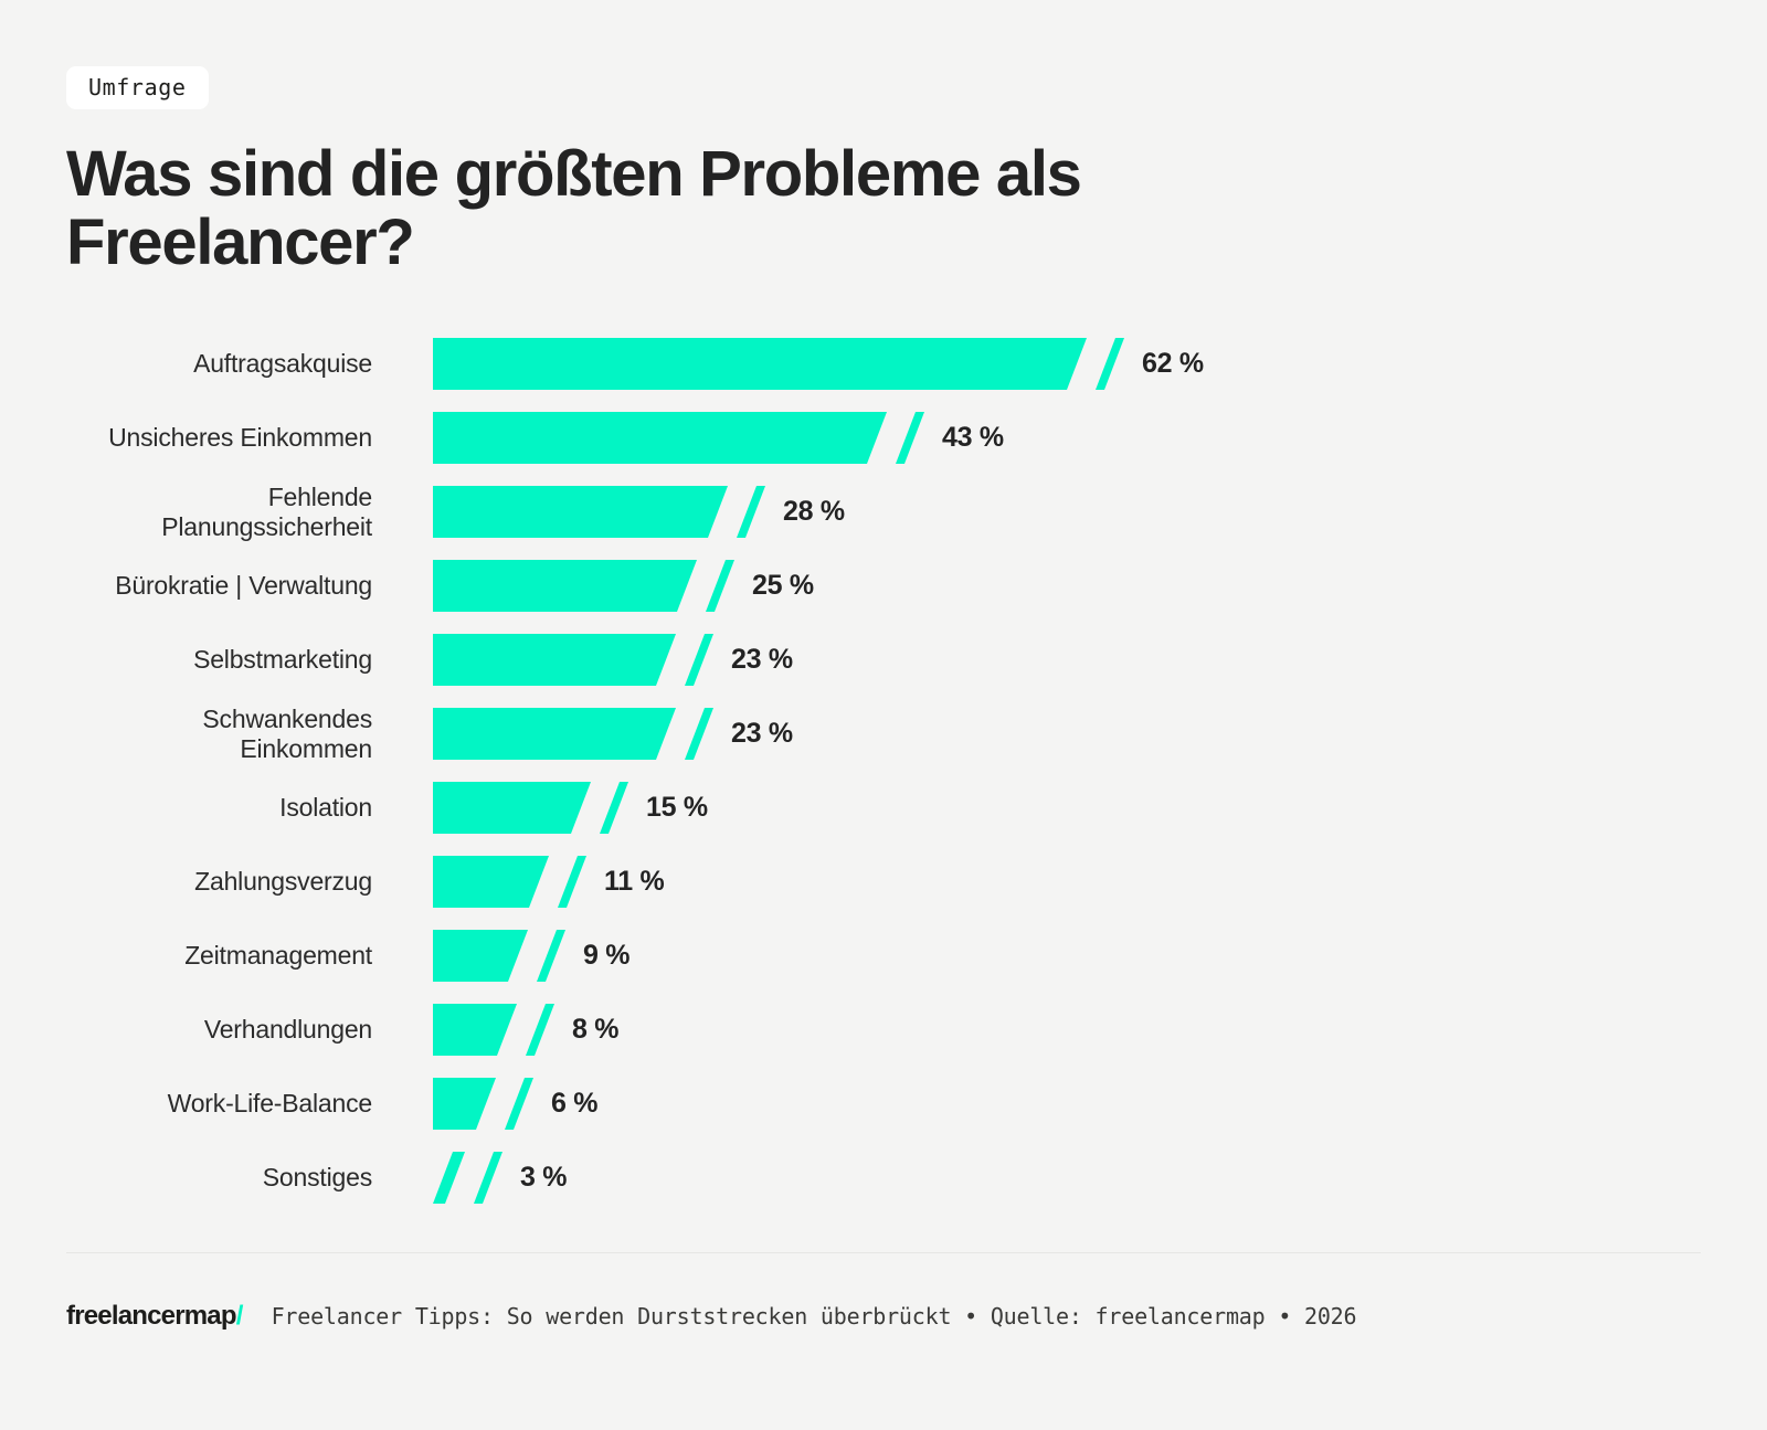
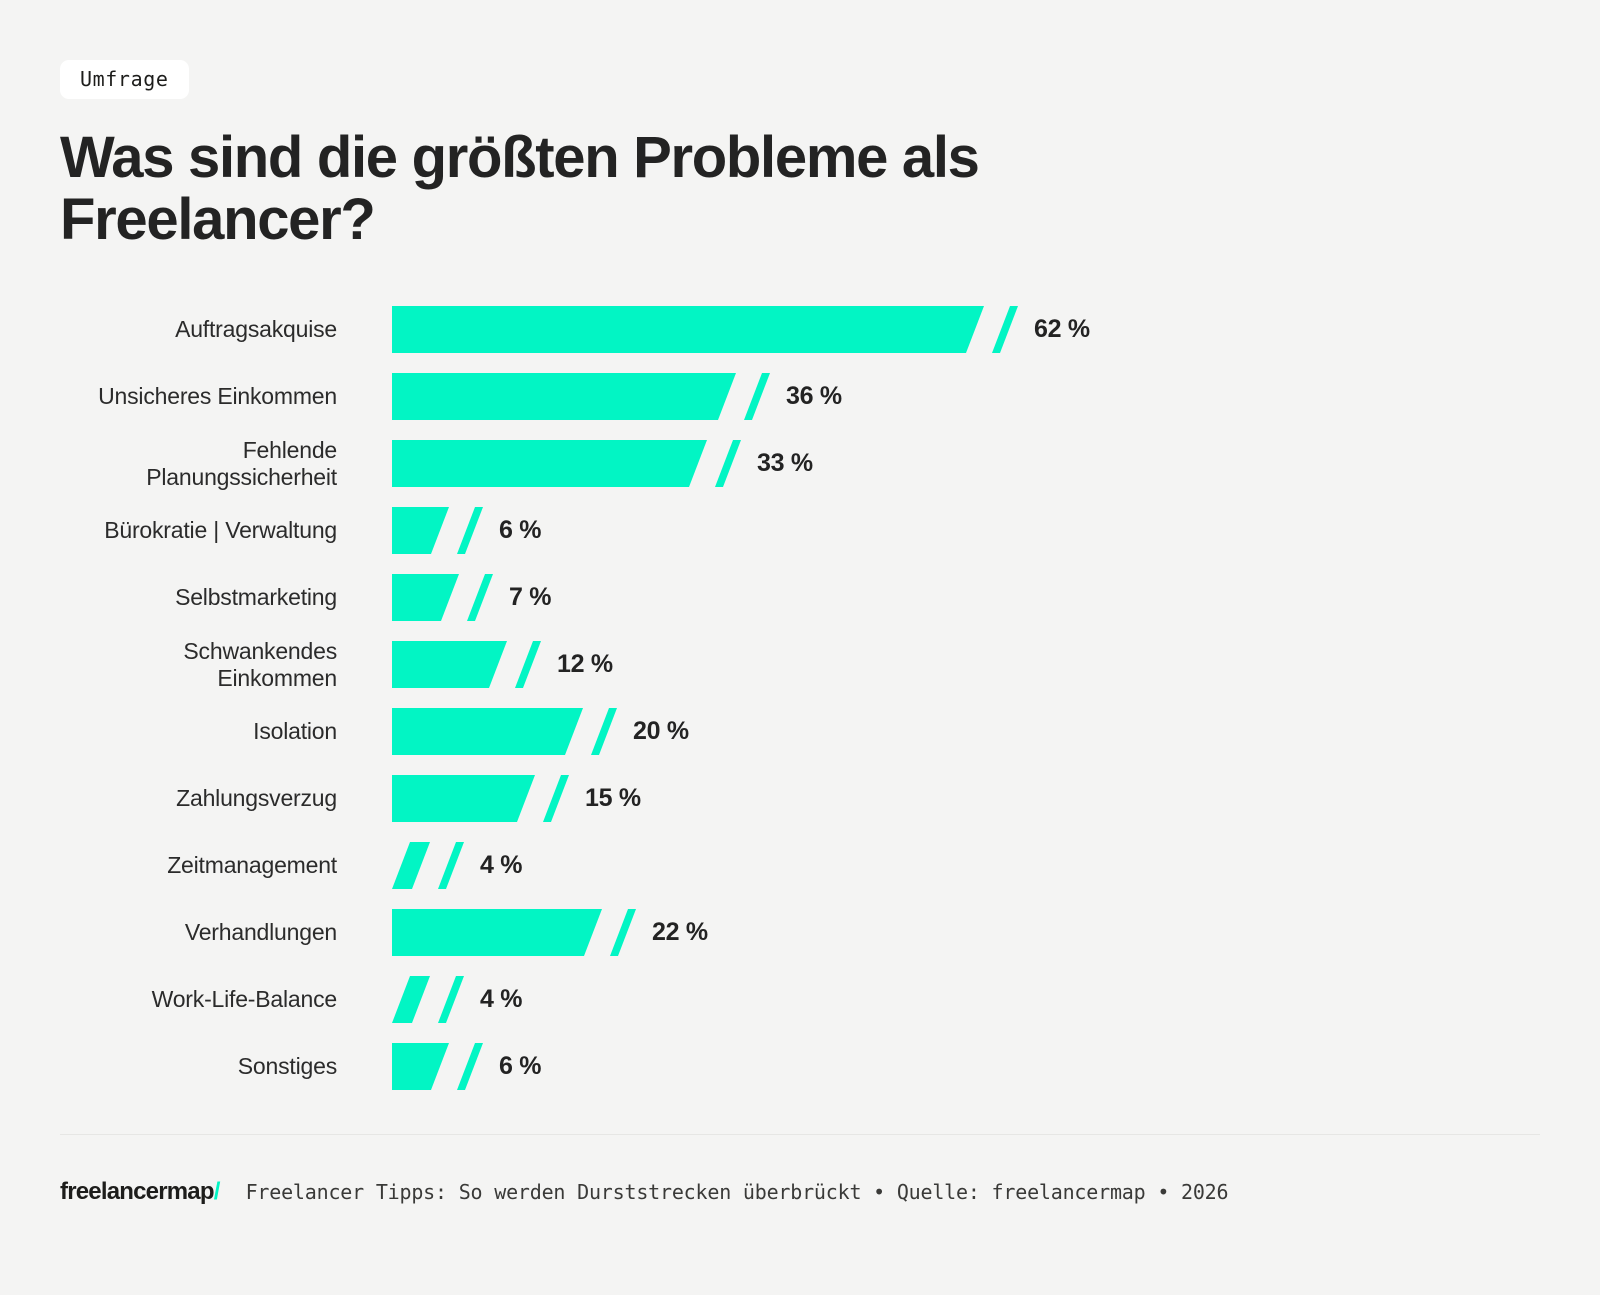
Unsicheres Einkommen: 43 -> 36
Fehlende Planungssicherheit: 28 -> 33
Bürokratie | Verwaltung: 25 -> 6
Selbstmarketing: 23 -> 7
Schwankendes Einkommen: 23 -> 12
Isolation: 15 -> 20
Zahlungsverzug: 11 -> 15
Zeitmanagement: 9 -> 4
Verhandlungen: 8 -> 22
Work-Life-Balance: 6 -> 4
Sonstiges: 3 -> 6
